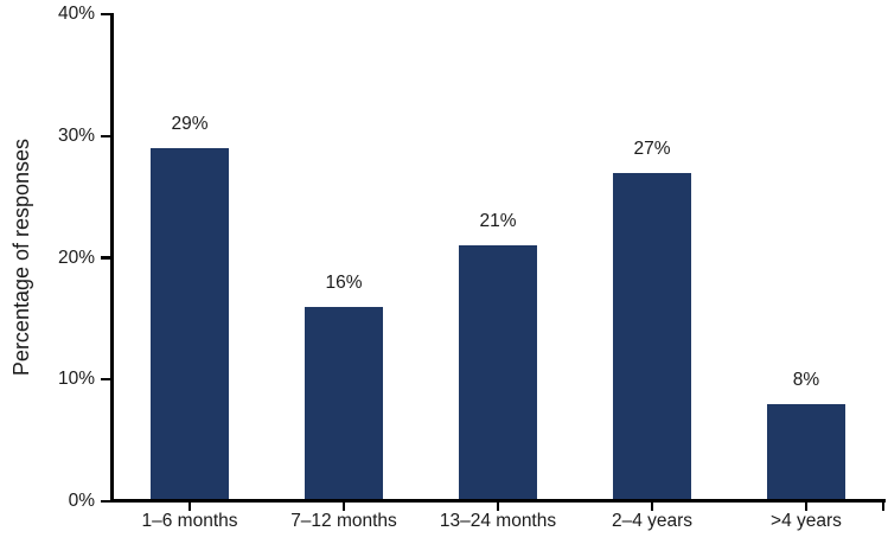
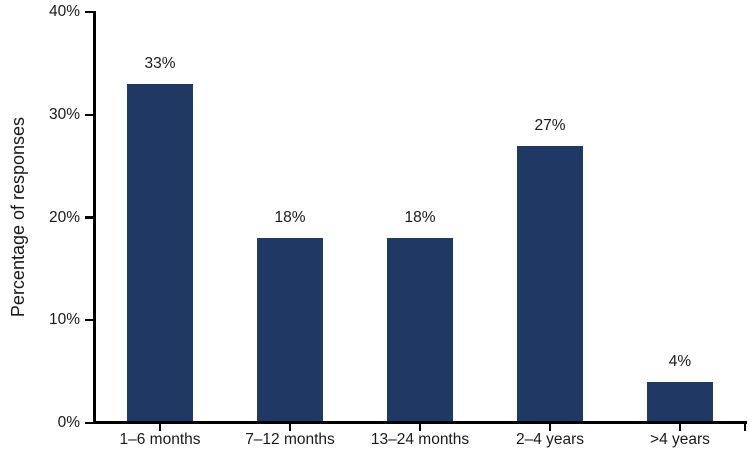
1–6 months: 29% -> 33%
7–12 months: 16% -> 18%
13–24 months: 21% -> 18%
>4 years: 8% -> 4%
